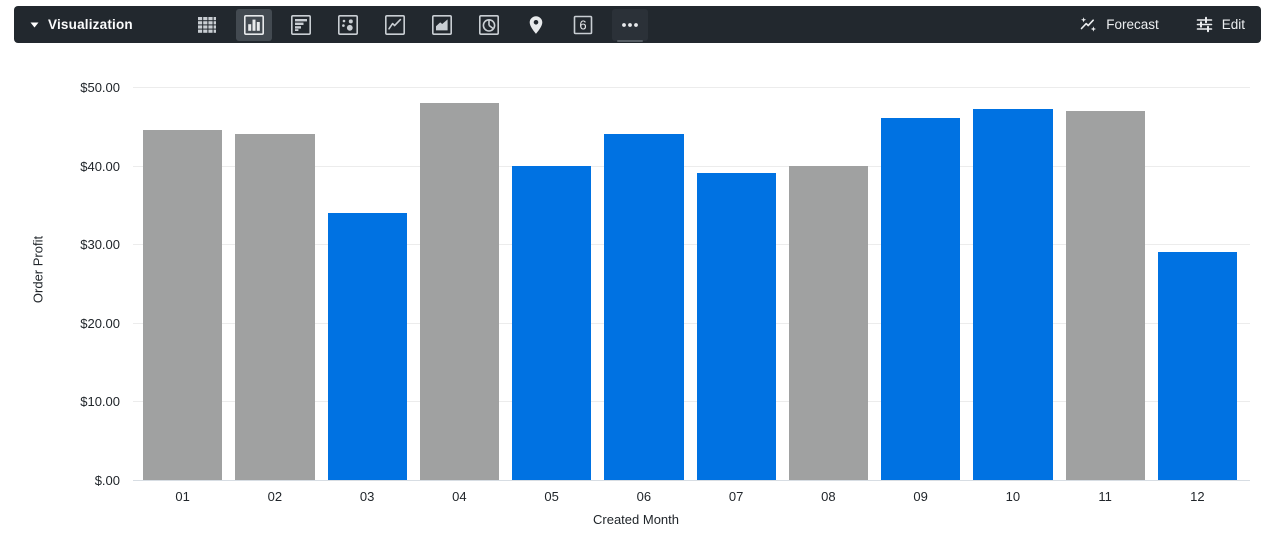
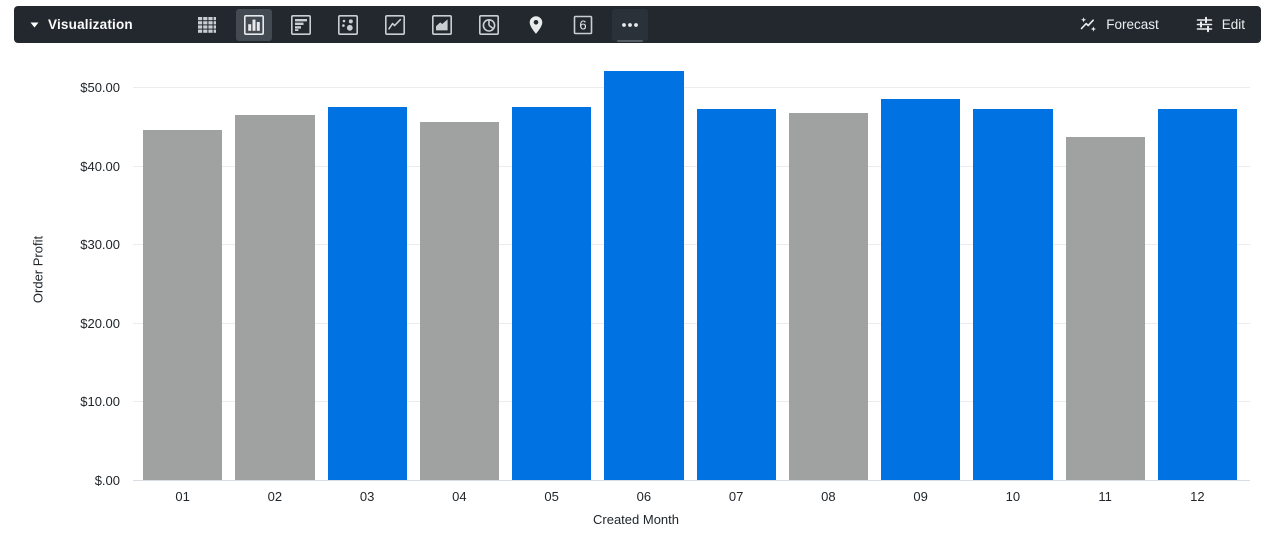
02: $44 -> $46
03: $34 -> $48
04: $48 -> $46
05: $40 -> $48
06: $44 -> $52
07: $39 -> $47
08: $40 -> $47
09: $46 -> $48
11: $47 -> $44
12: $29 -> $47
